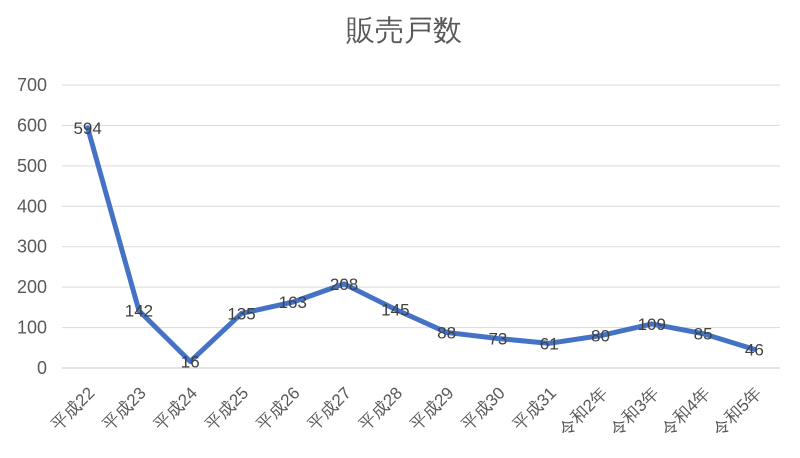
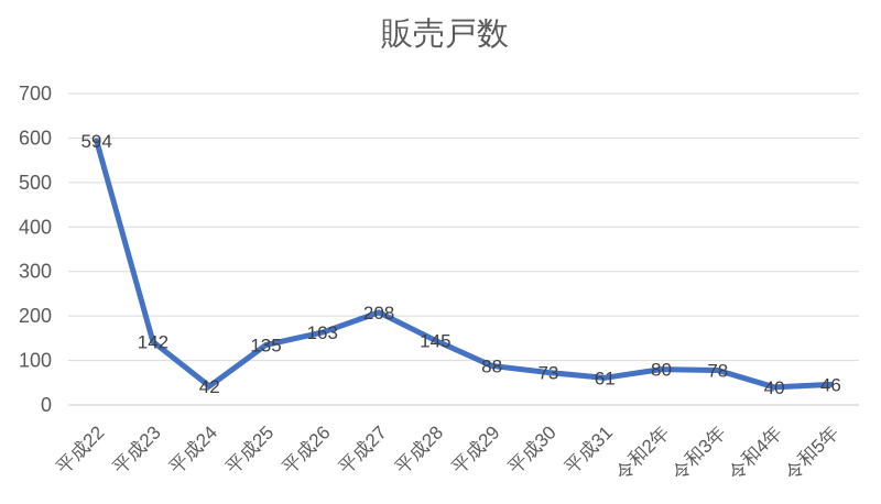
平成24: 16 -> 42
令和3年: 109 -> 78
令和4年: 85 -> 40
